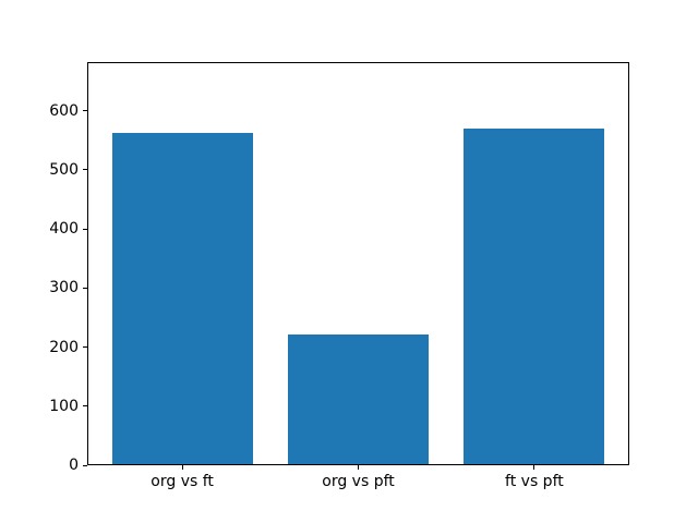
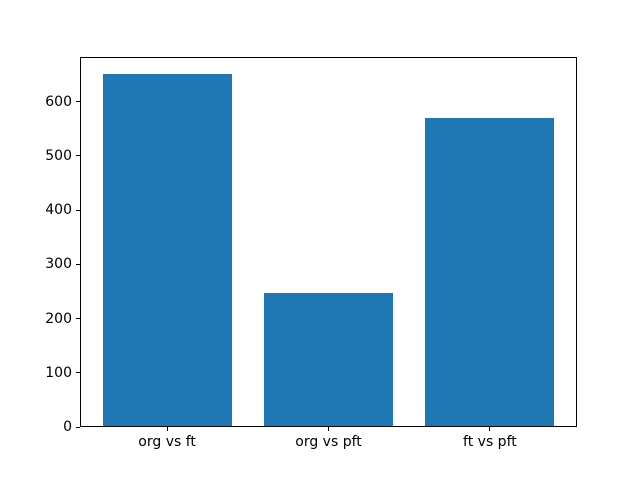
org vs ft: 560 -> 650
org vs pft: 220 -> 250
